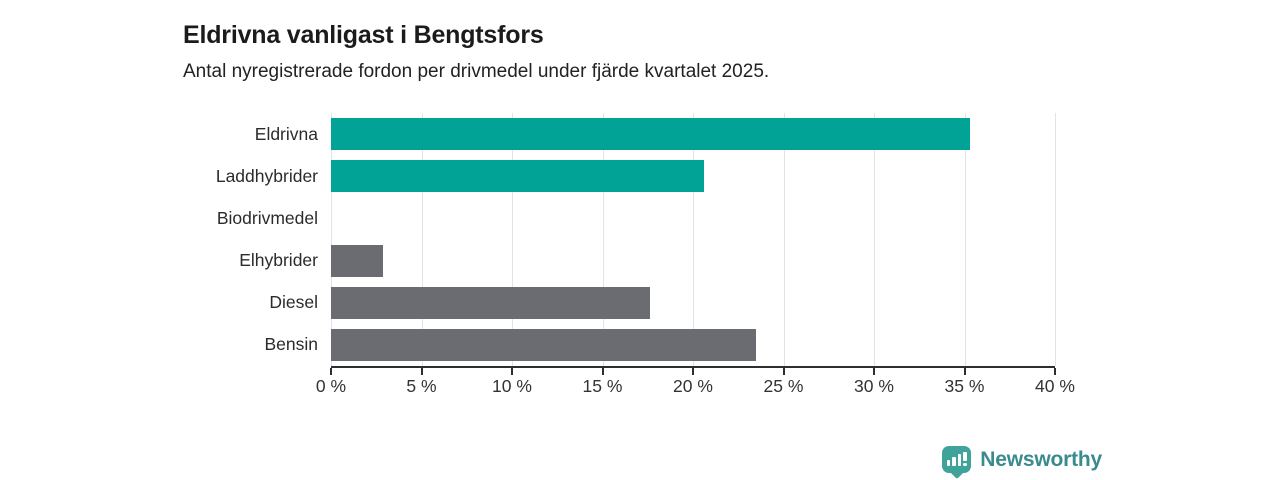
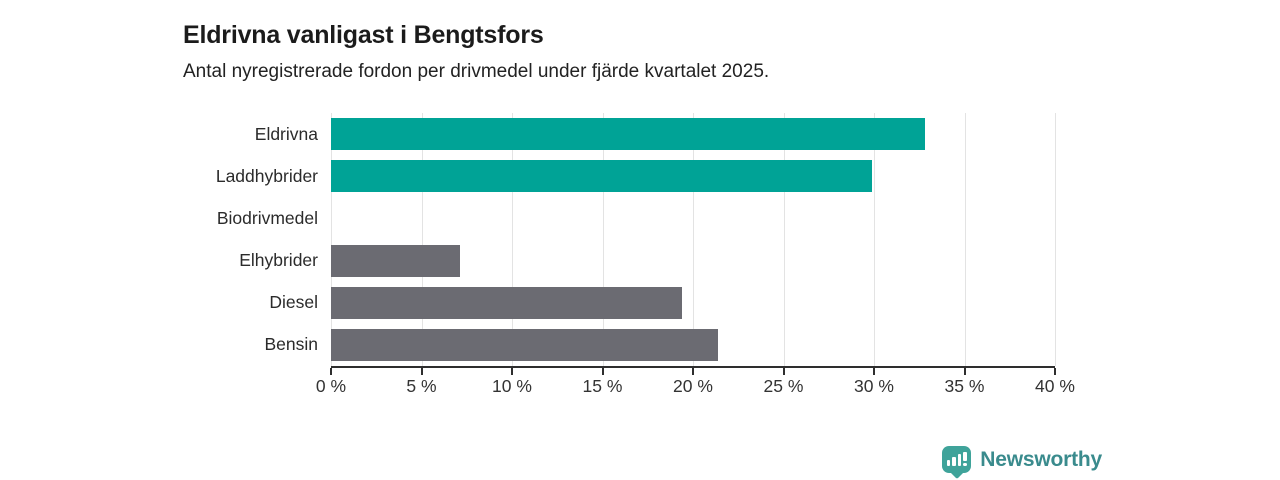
Eldrivna: 35.3% -> 32.8%
Laddhybrider: 20.6% -> 29.9%
Elhybrider: 2.9% -> 7.1%
Diesel: 17.6% -> 19.4%
Bensin: 23.5% -> 21.4%
